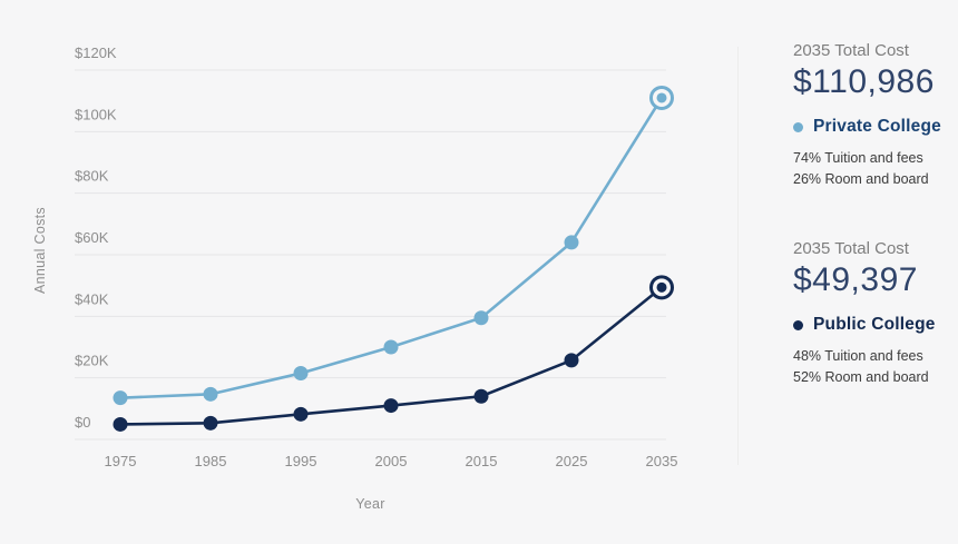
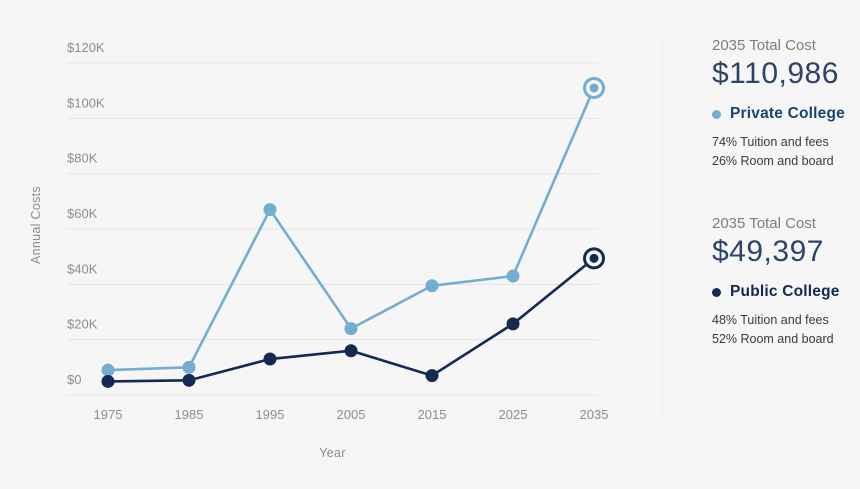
Private College/1975: $14K -> $9K
Private College/1985: $15K -> $10K
Private College/1995: $22K -> $67K
Public College/1995: $8K -> $13K
Private College/2005: $30K -> $24K
Public College/2005: $11K -> $16K
Public College/2015: $14K -> $7K
Private College/2025: $64K -> $43K
